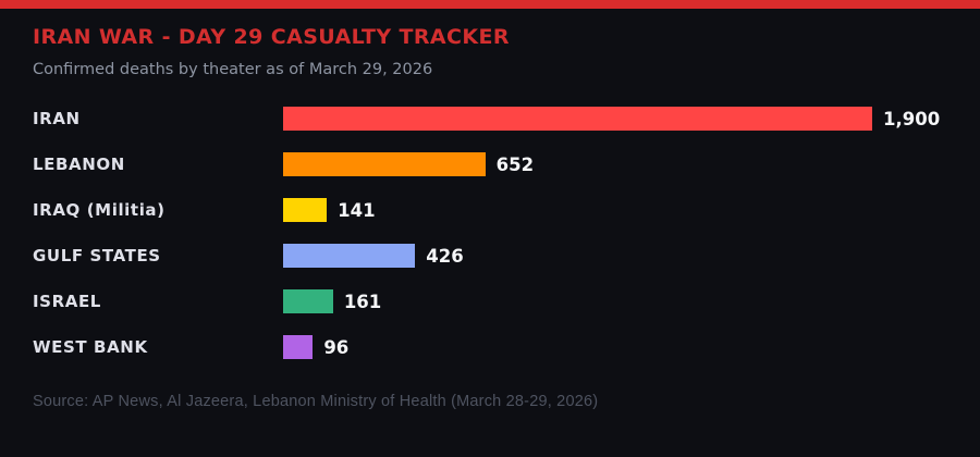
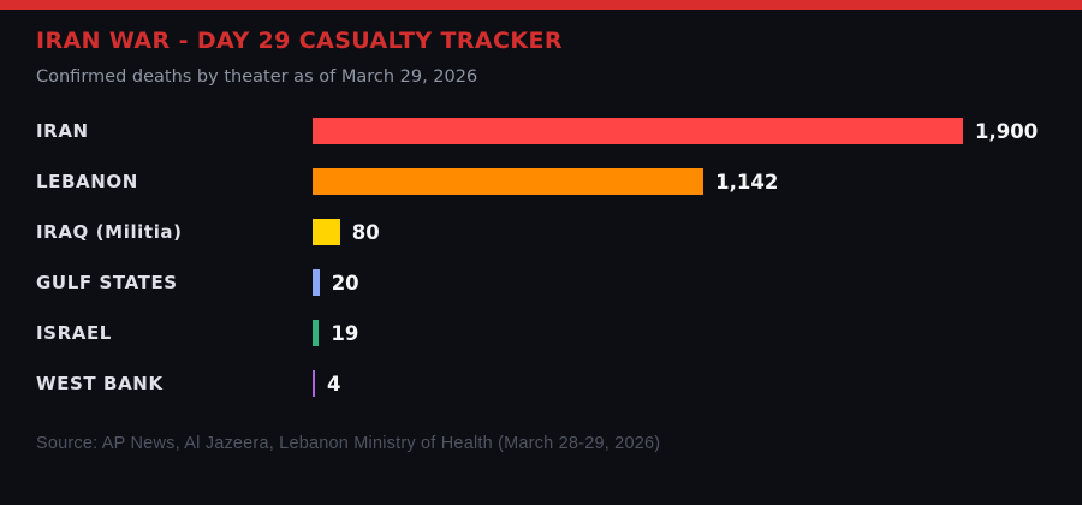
LEBANON: 652 -> 1,142
IRAQ (Militia): 141 -> 80
GULF STATES: 426 -> 20
ISRAEL: 161 -> 19
WEST BANK: 96 -> 4
